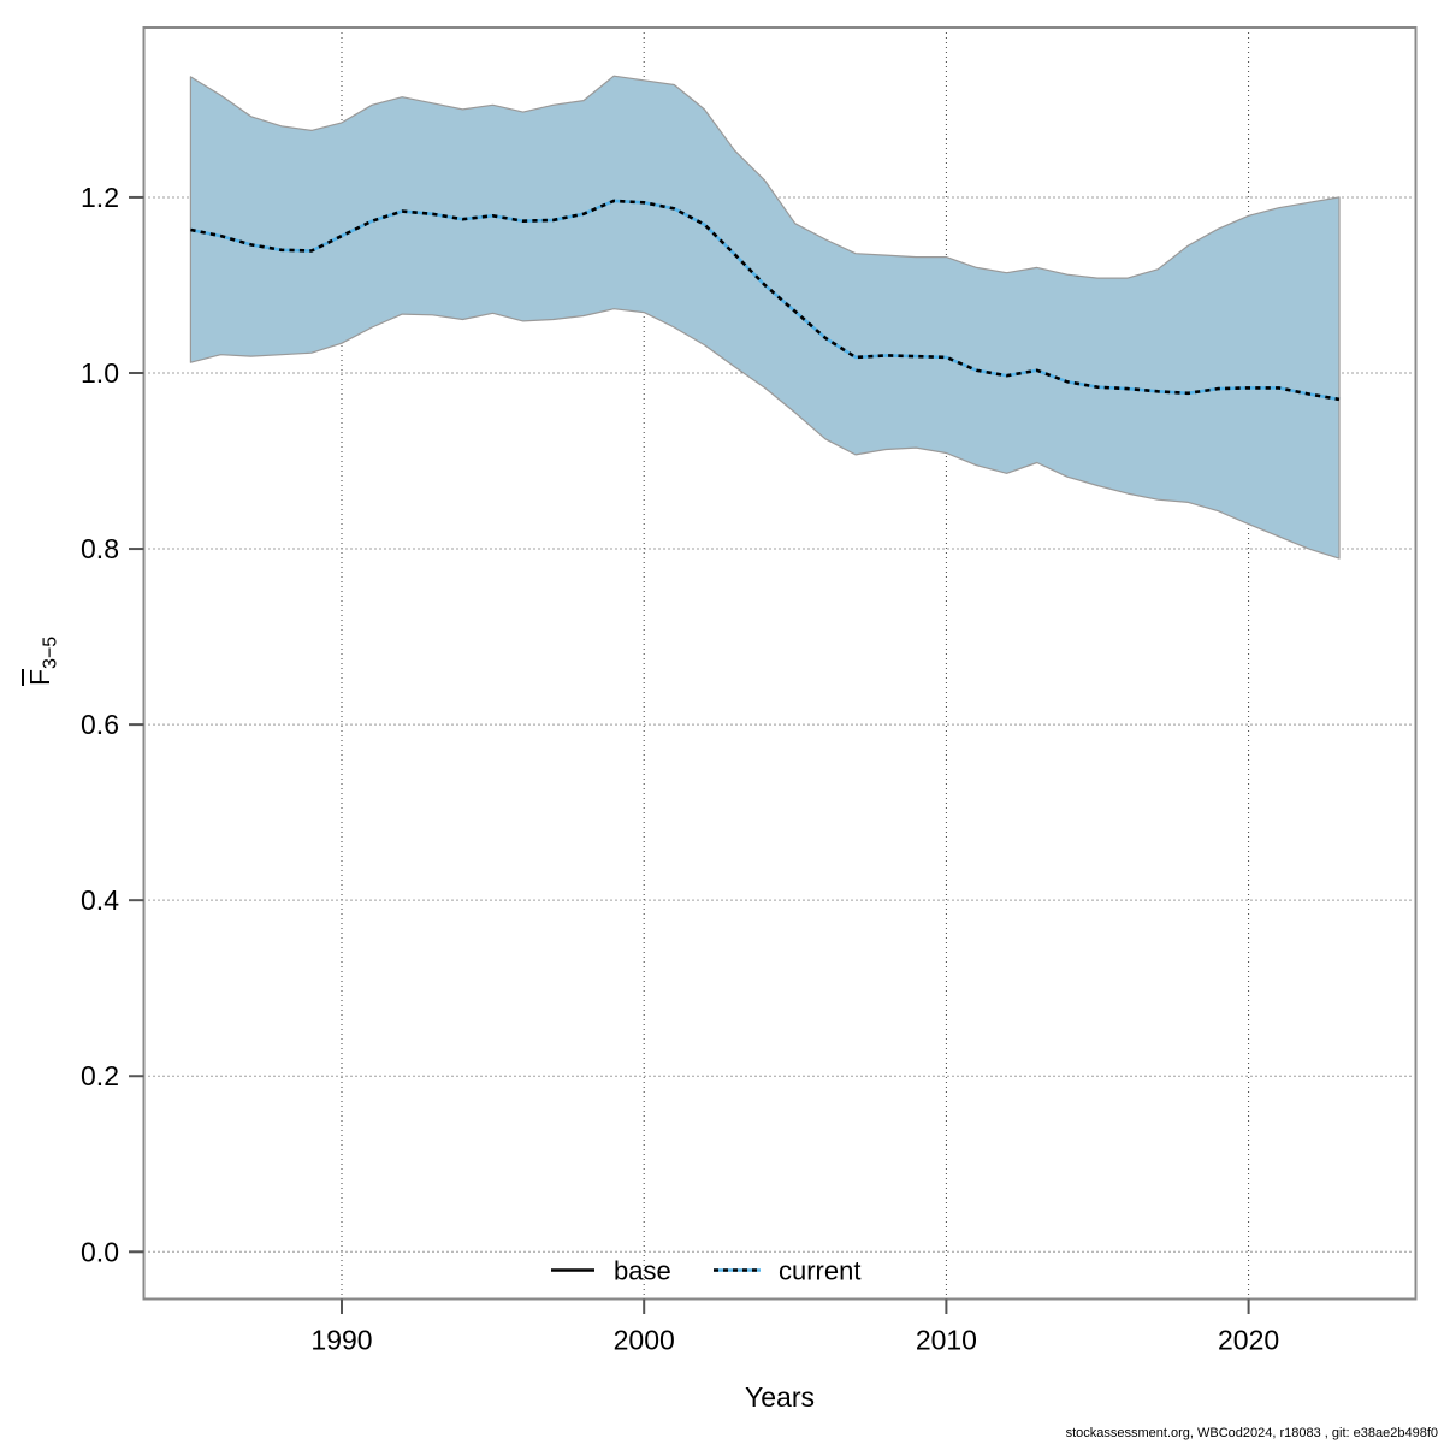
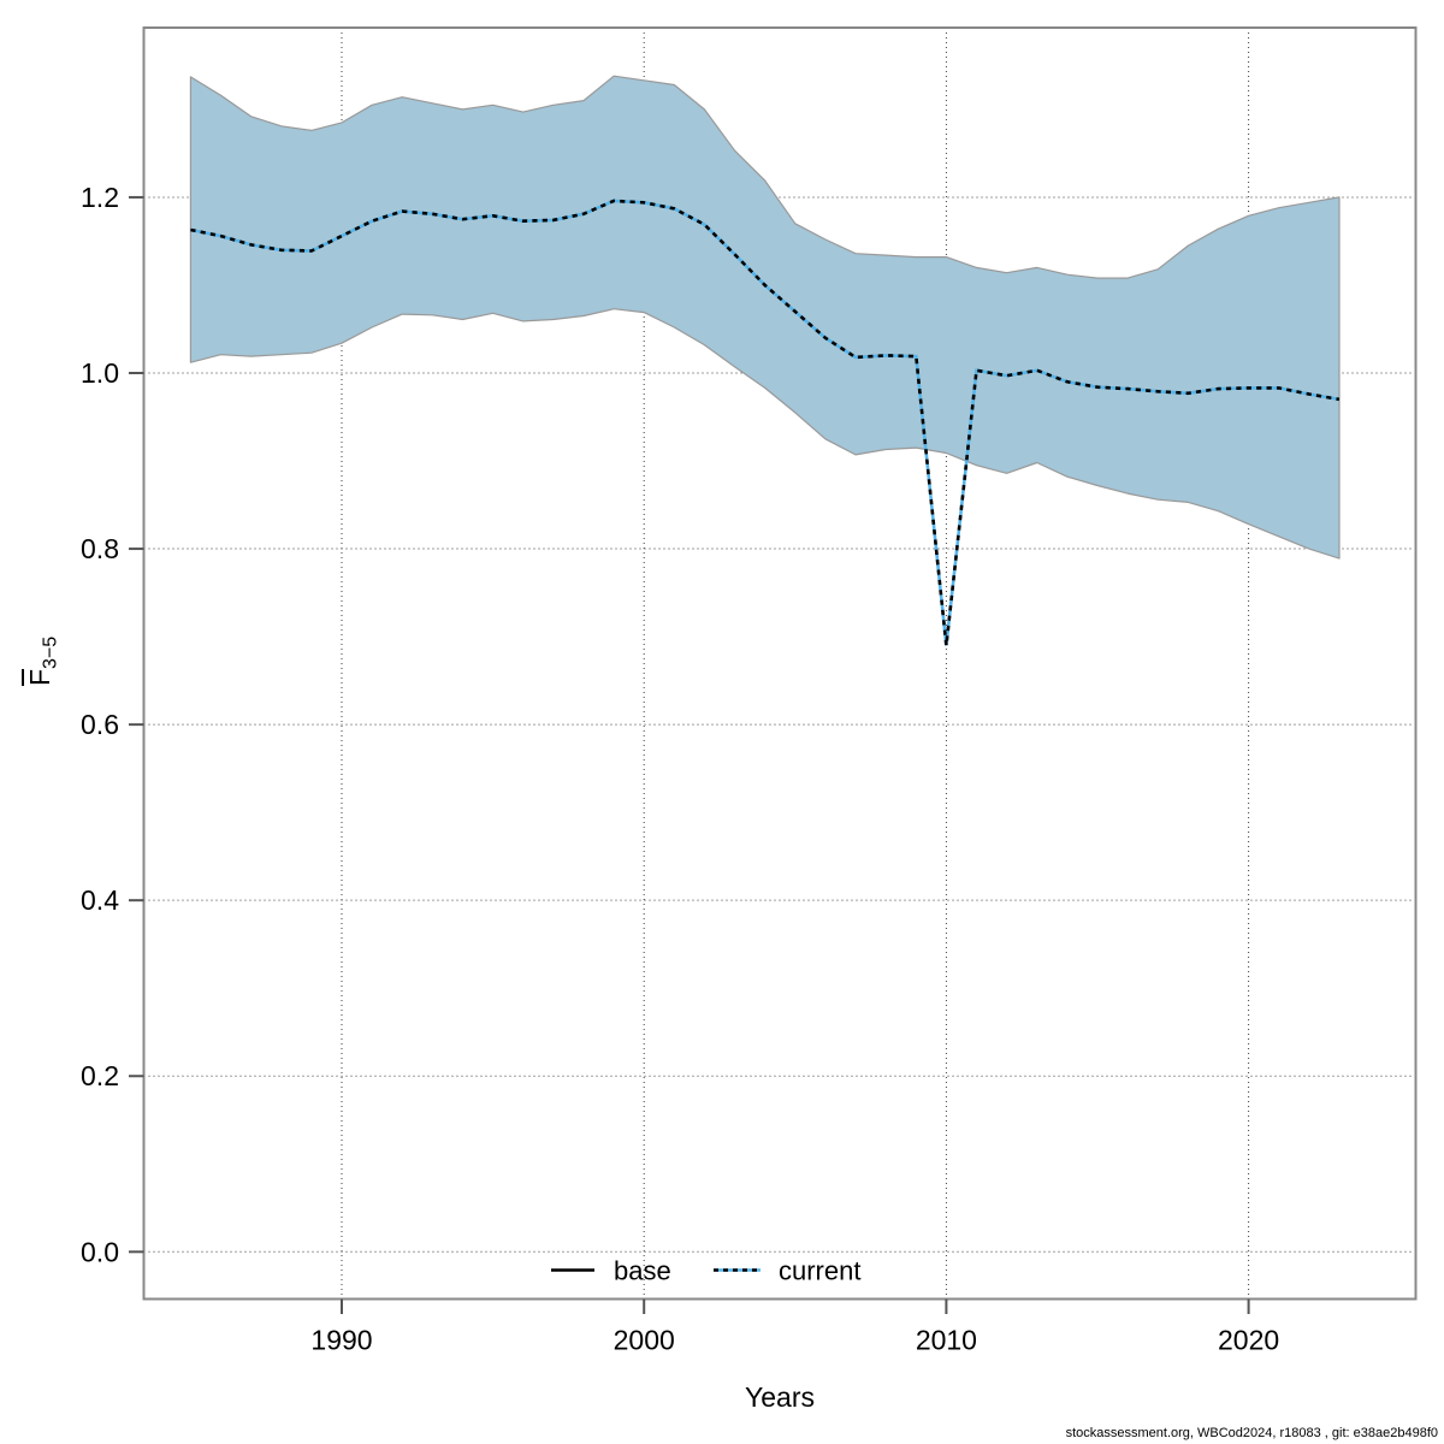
2010: 1.02 -> 0.69
